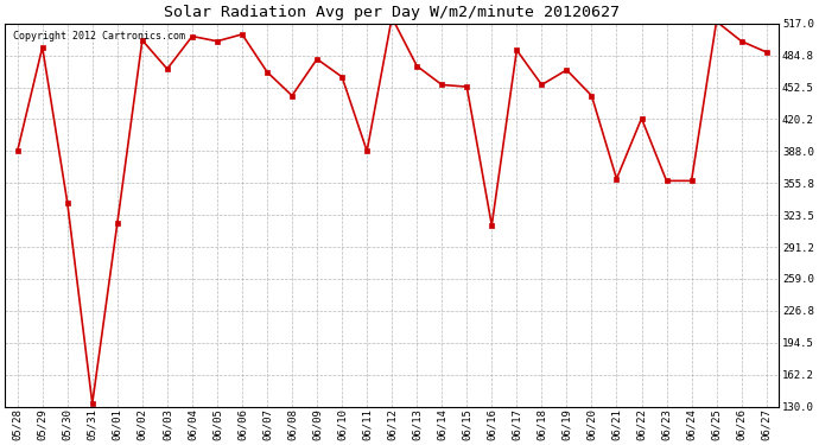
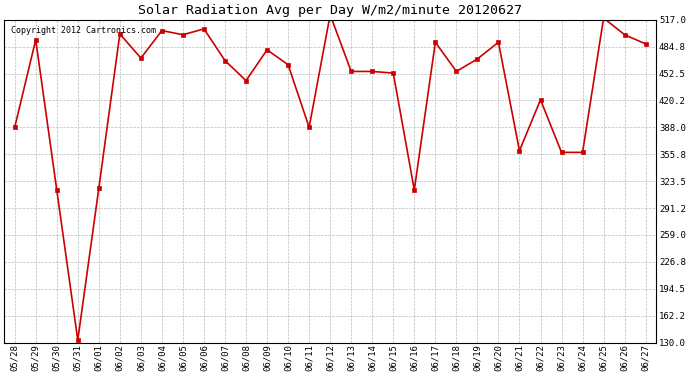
05/30: 336 -> 313
06/13: 474 -> 455
06/20: 444 -> 490
